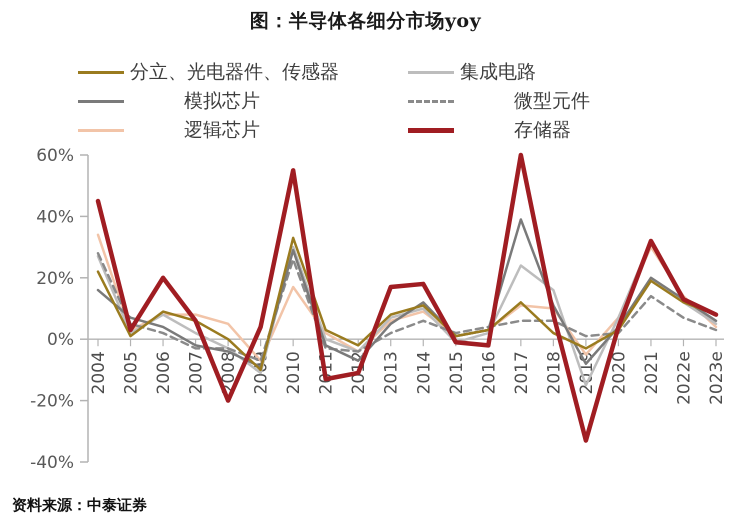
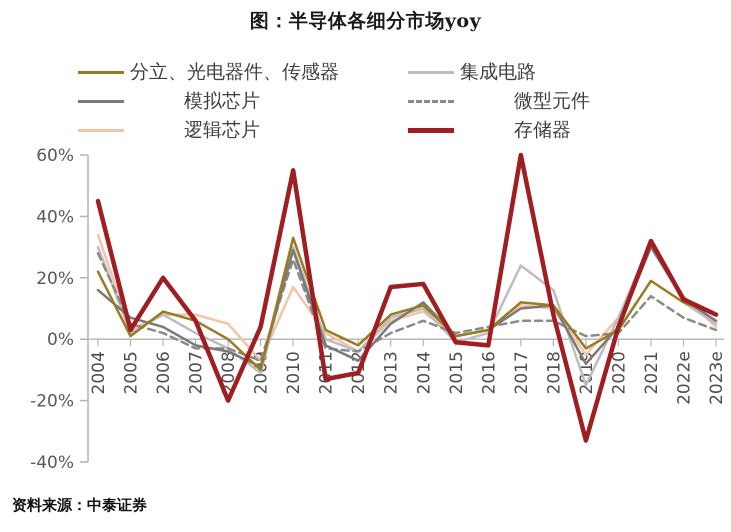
集成电路/2004: 27% -> 30%
模拟芯片/2017: 39% -> 10%
分立、光电器件、传感器/2018: 2% -> 11%
模拟芯片/2021: 20% -> 30%
